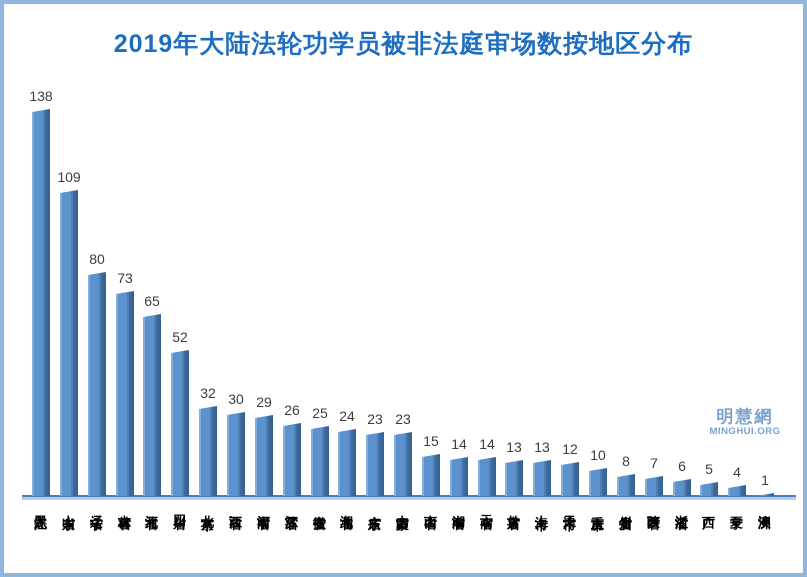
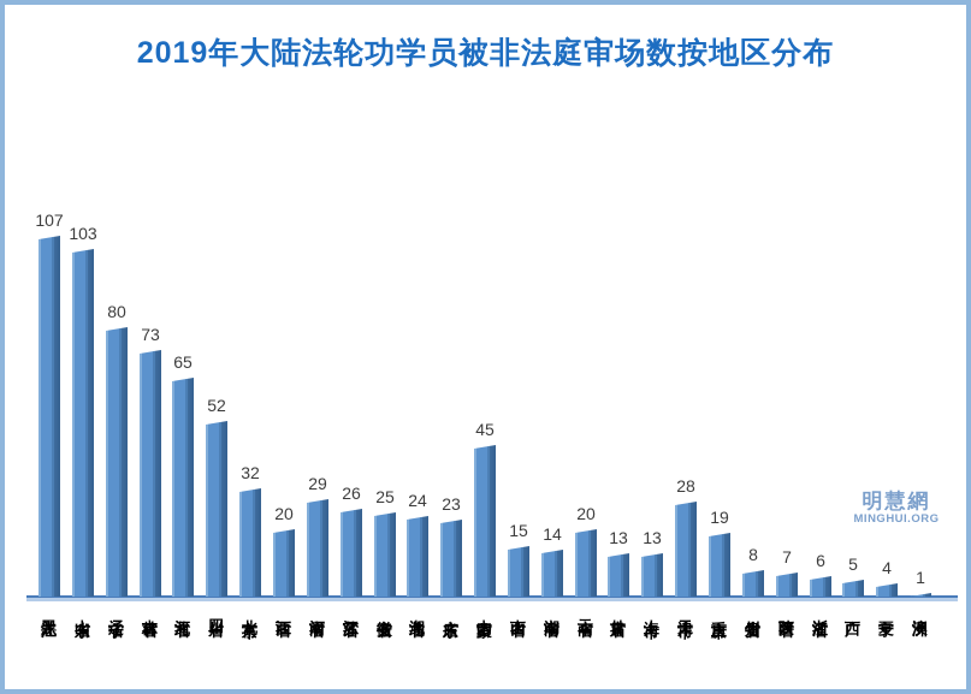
黑龙江: 138 -> 107
山东省: 109 -> 103
江西省: 30 -> 20
内蒙古: 23 -> 45
云南省: 14 -> 20
天津市: 12 -> 28
重庆市: 10 -> 19
